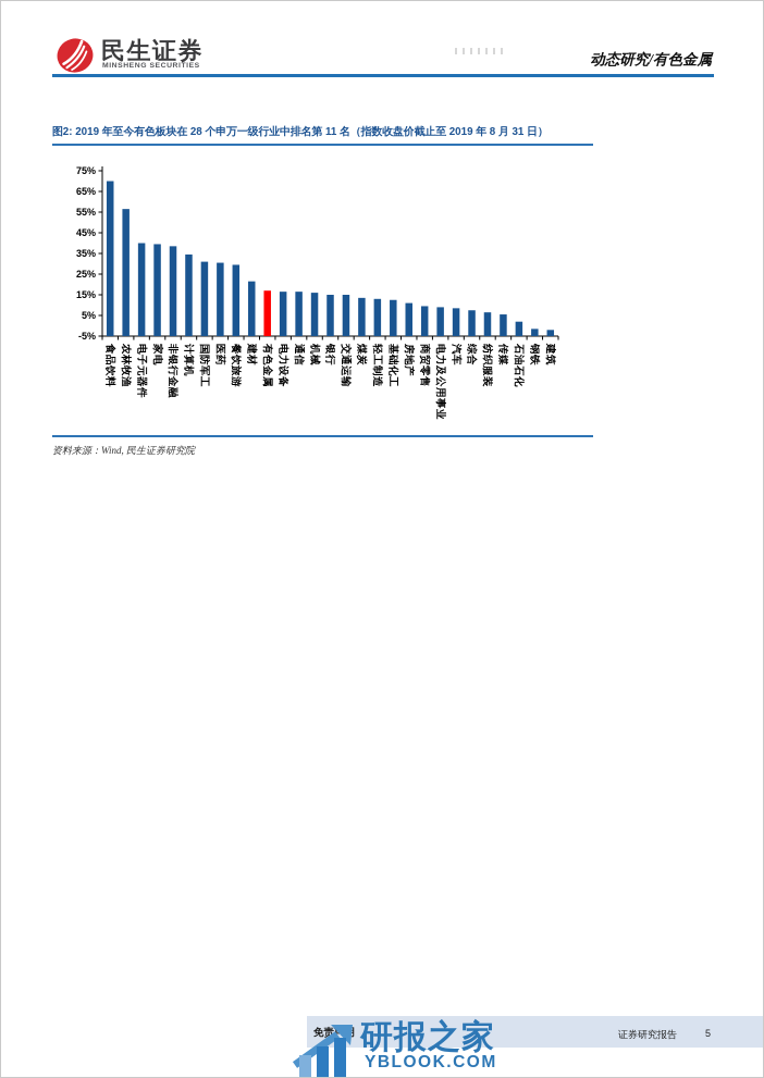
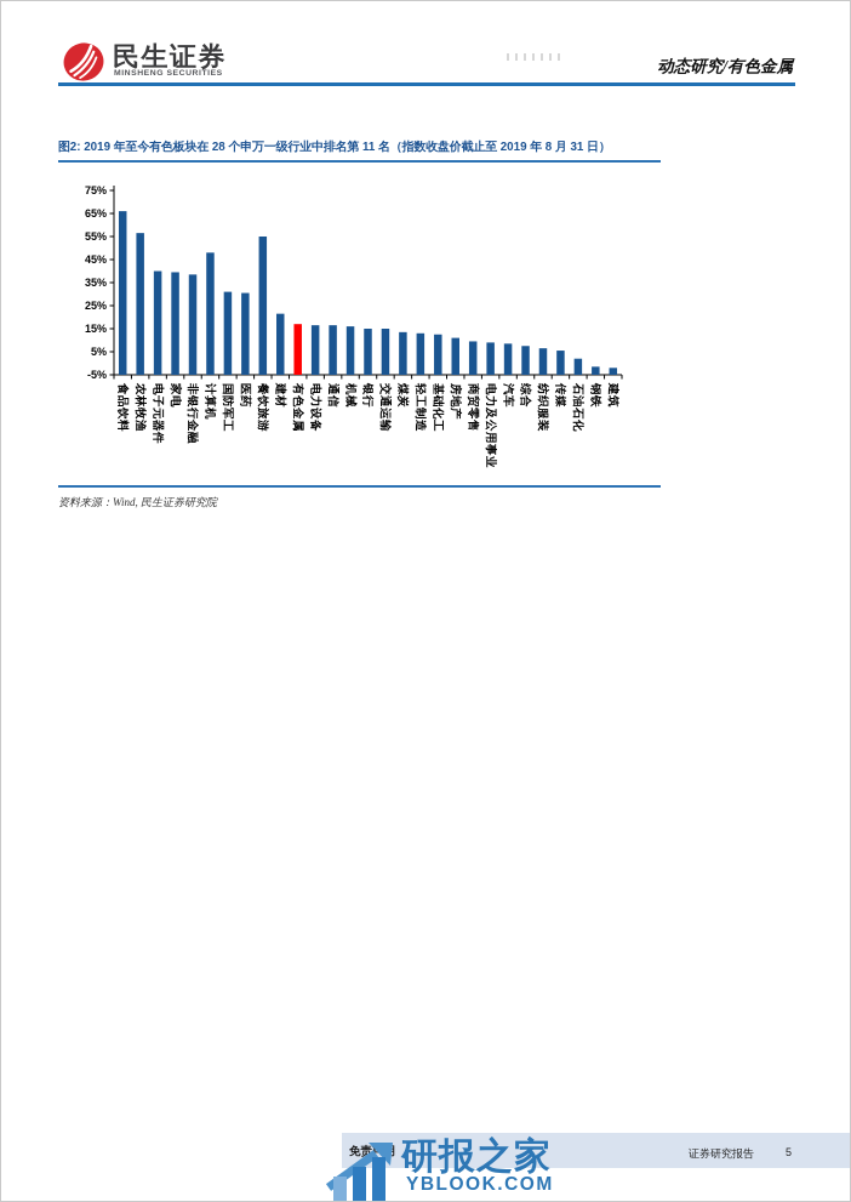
食品饮料: 70% -> 66%
计算机: 34% -> 48%
餐饮旅游: 30% -> 55%
